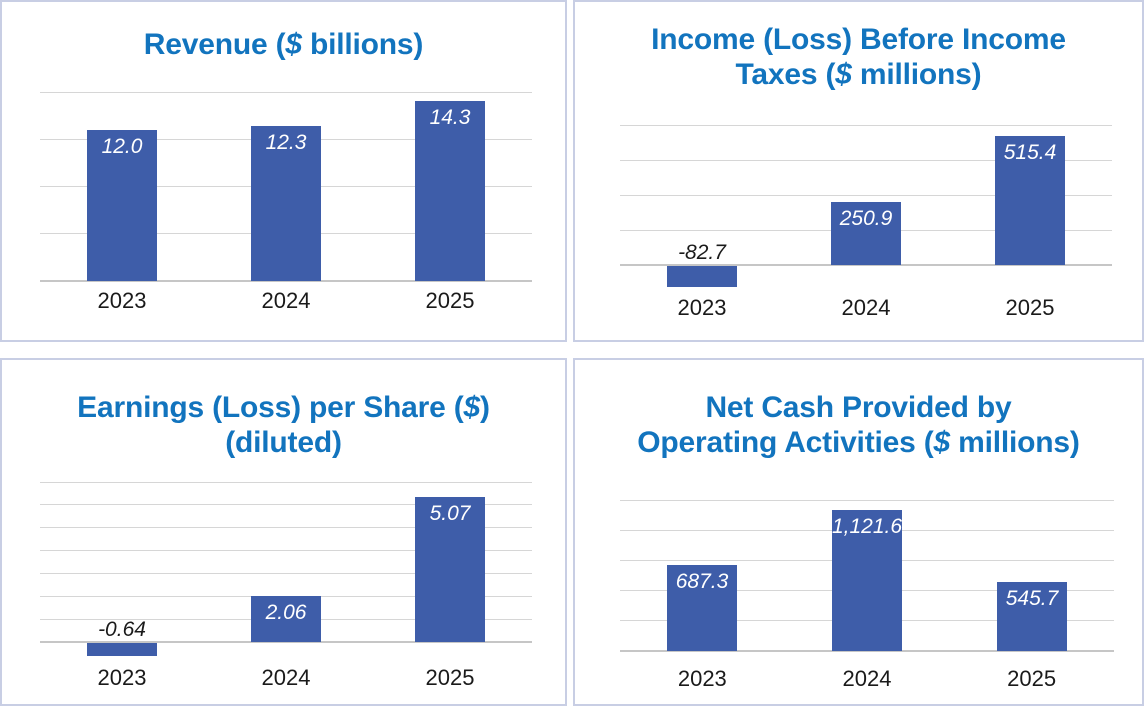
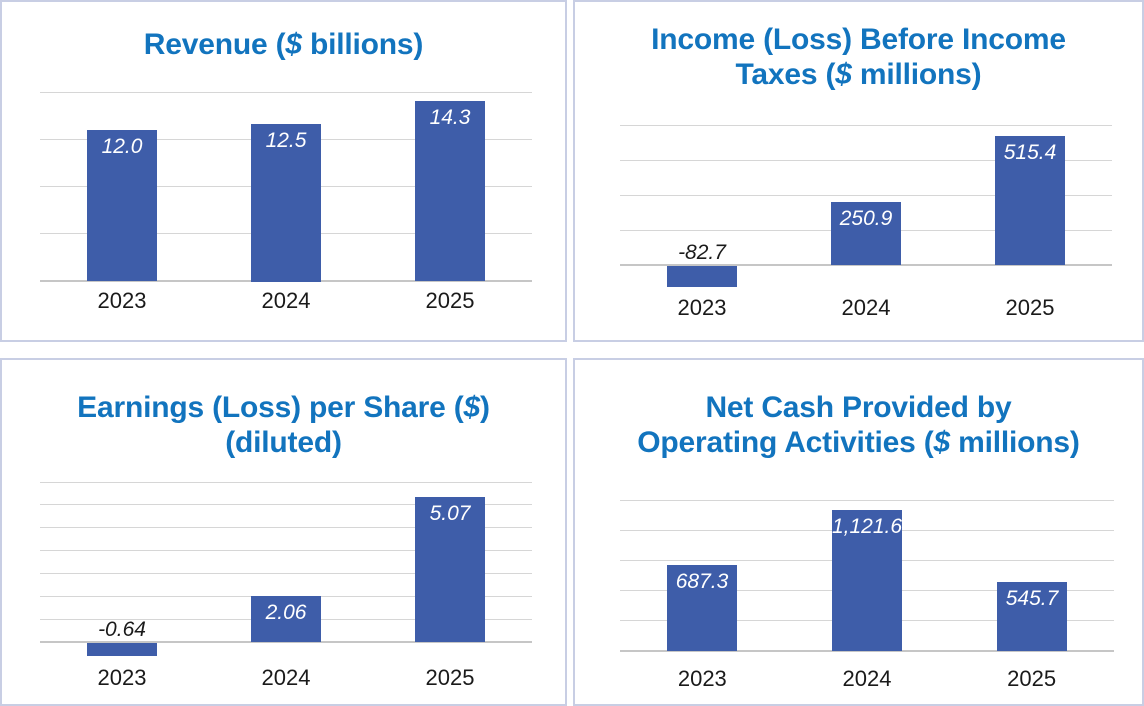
Revenue ($ billions)/2024: 12.3 -> 12.5
